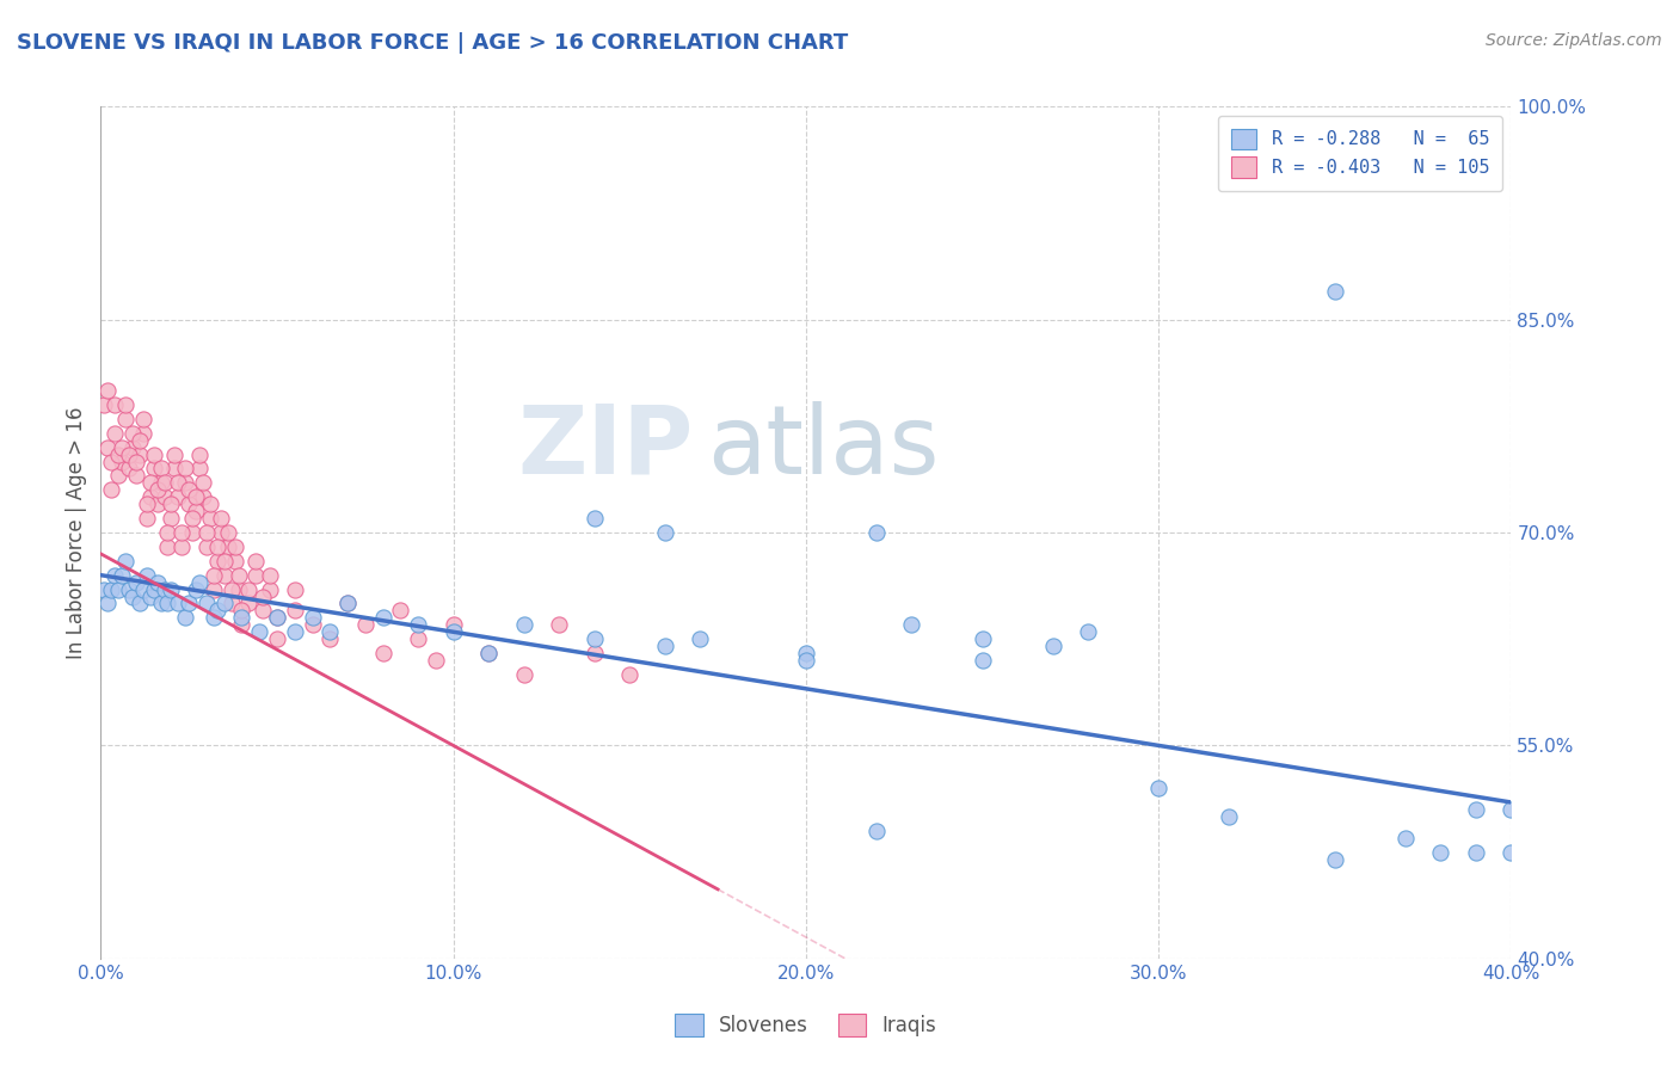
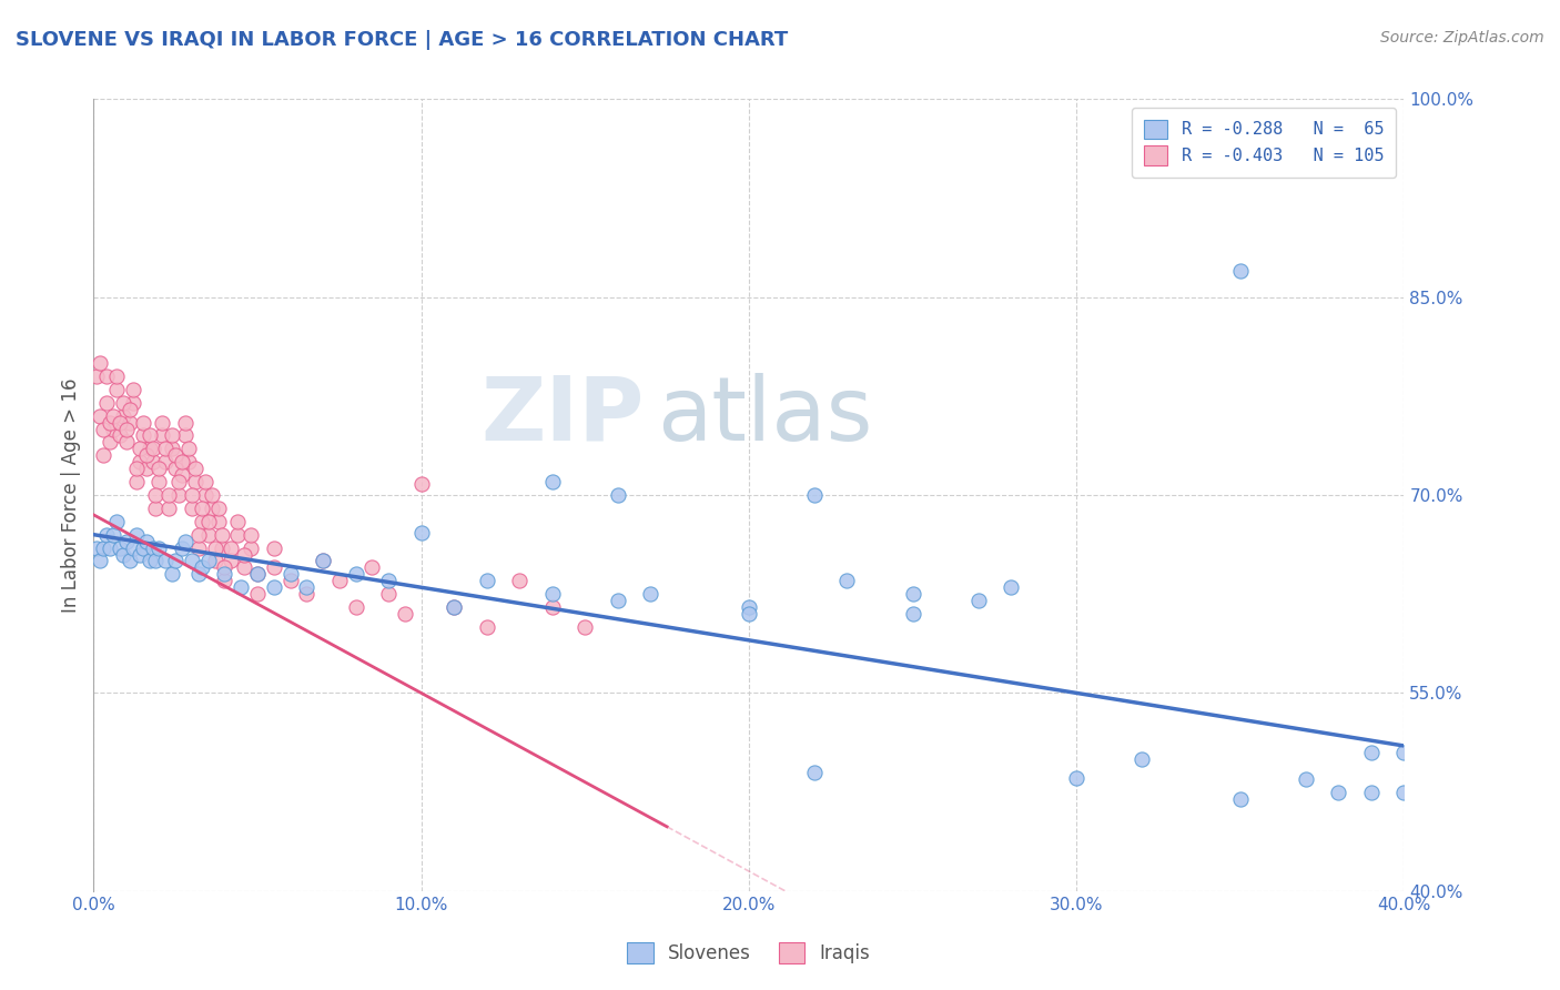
Slovenes/10.0%: 63.0% -> 67.1%
Iraqis/10.0%: 63.5% -> 70.8%
Slovenes/30.0%: 52.0% -> 48.6%
